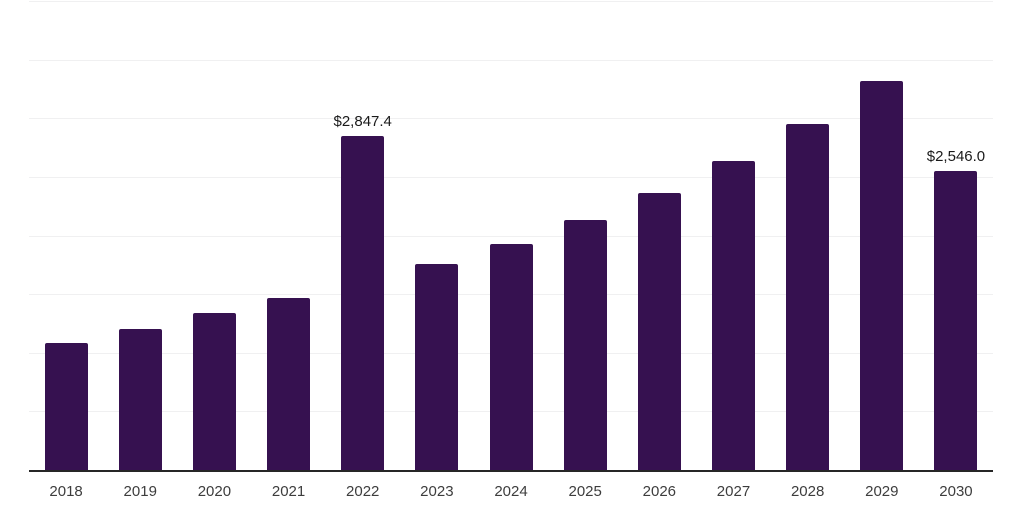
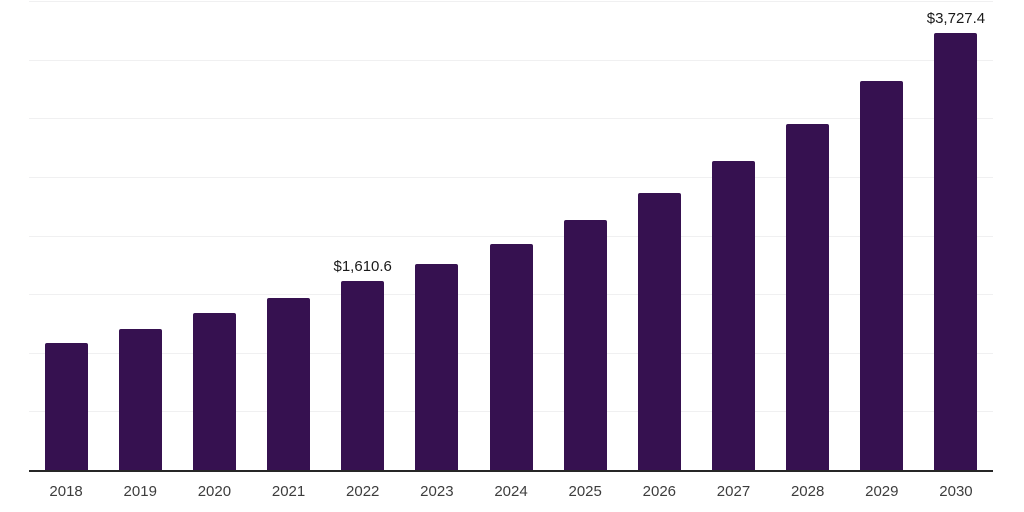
2022: $2,847.4 -> $1,610.6
2030: $2,546.0 -> $3,727.4
